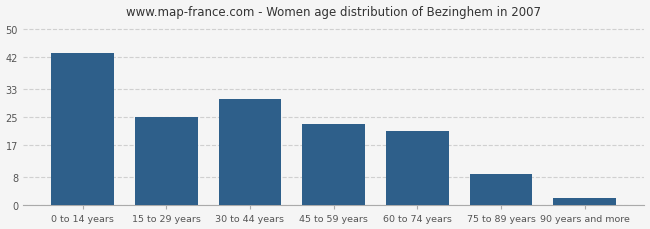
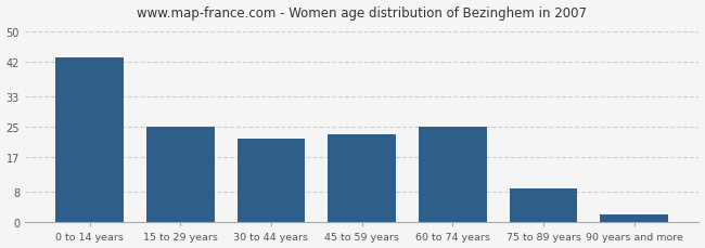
30 to 44 years: 30 -> 22
60 to 74 years: 21 -> 25
